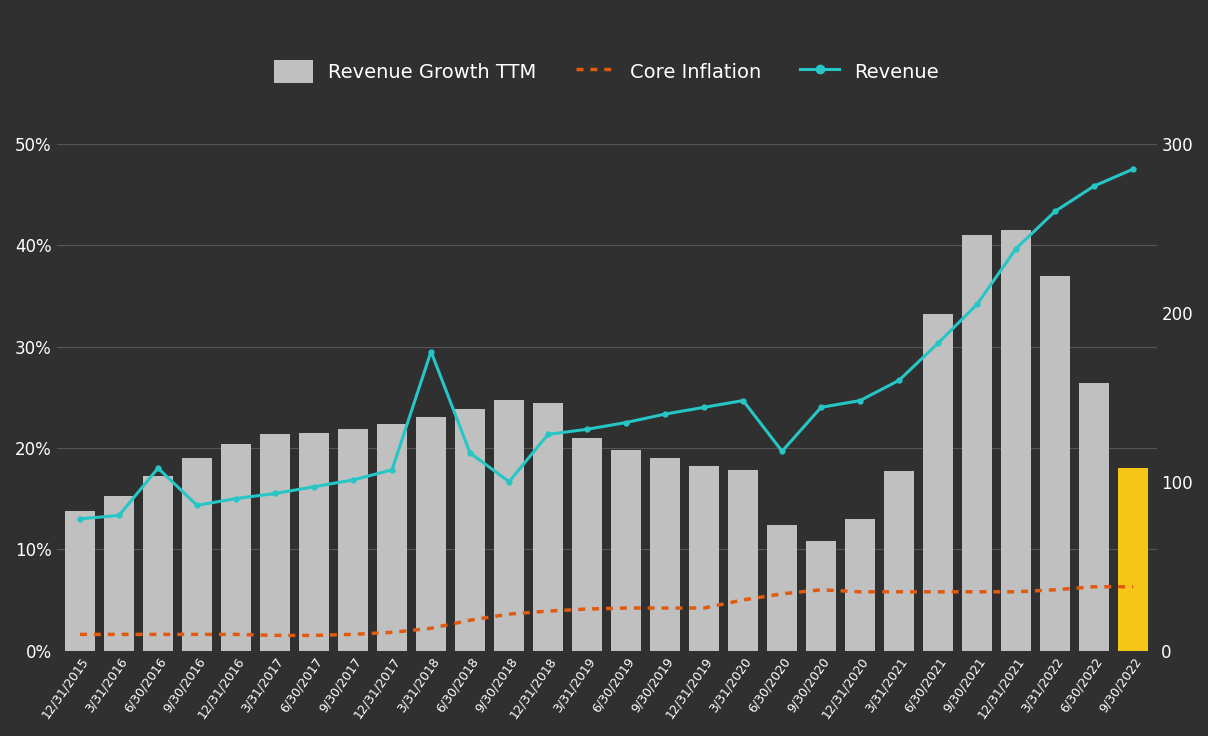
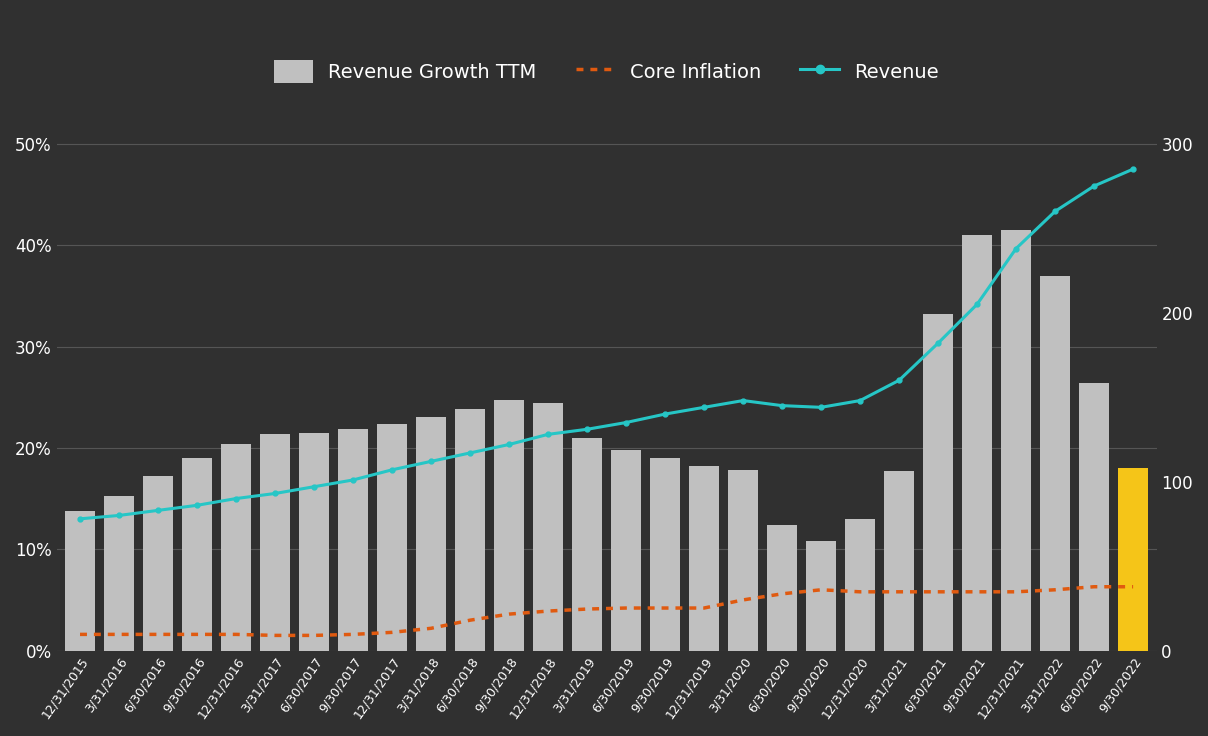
Revenue/6/30/2016: 108 -> 83
Revenue/3/31/2018: 177 -> 112
Revenue/9/30/2018: 100 -> 122
Revenue/6/30/2020: 118 -> 145
